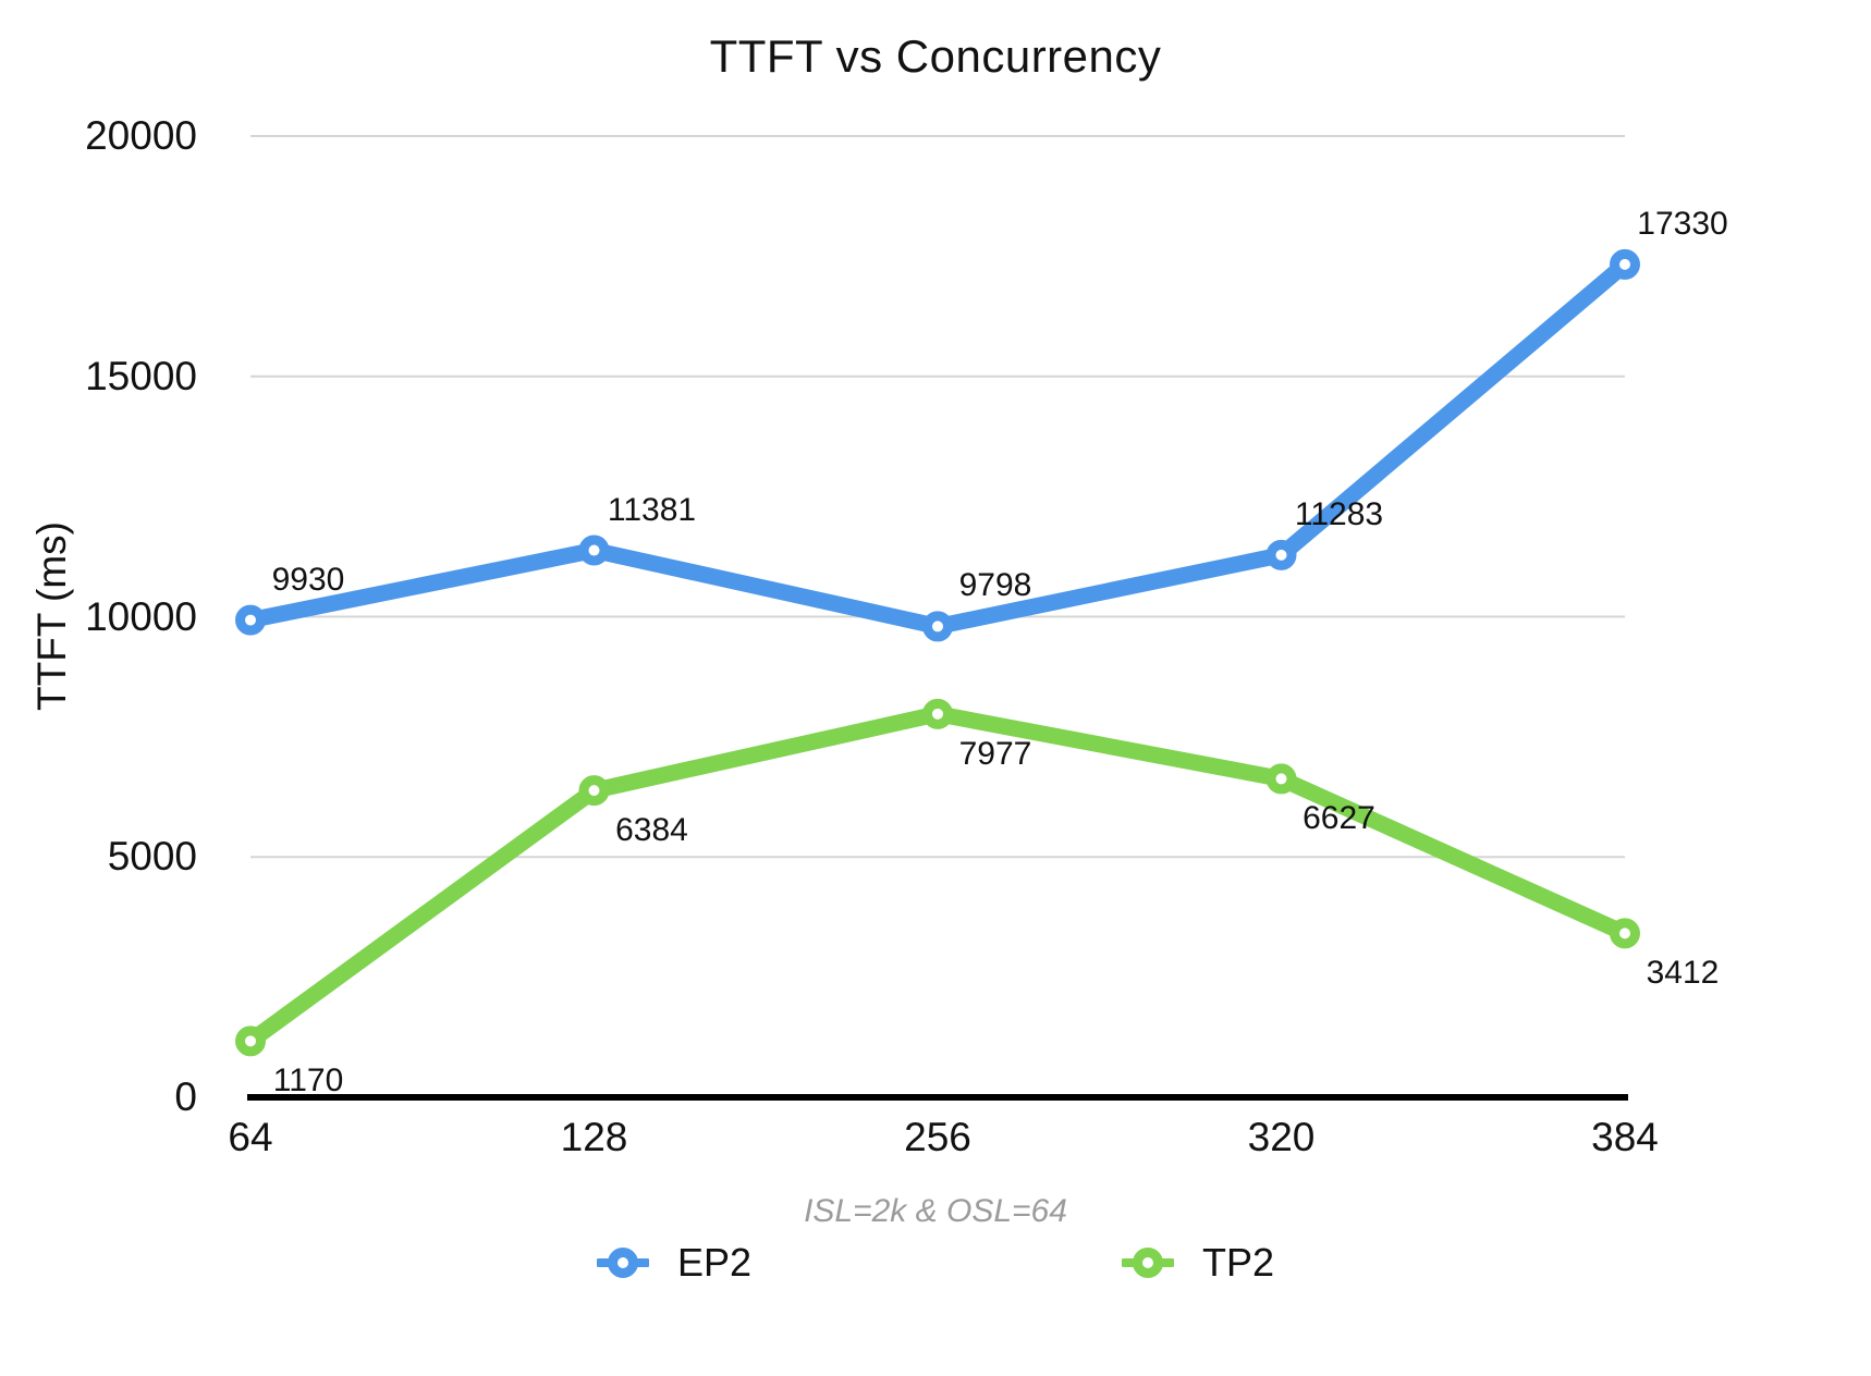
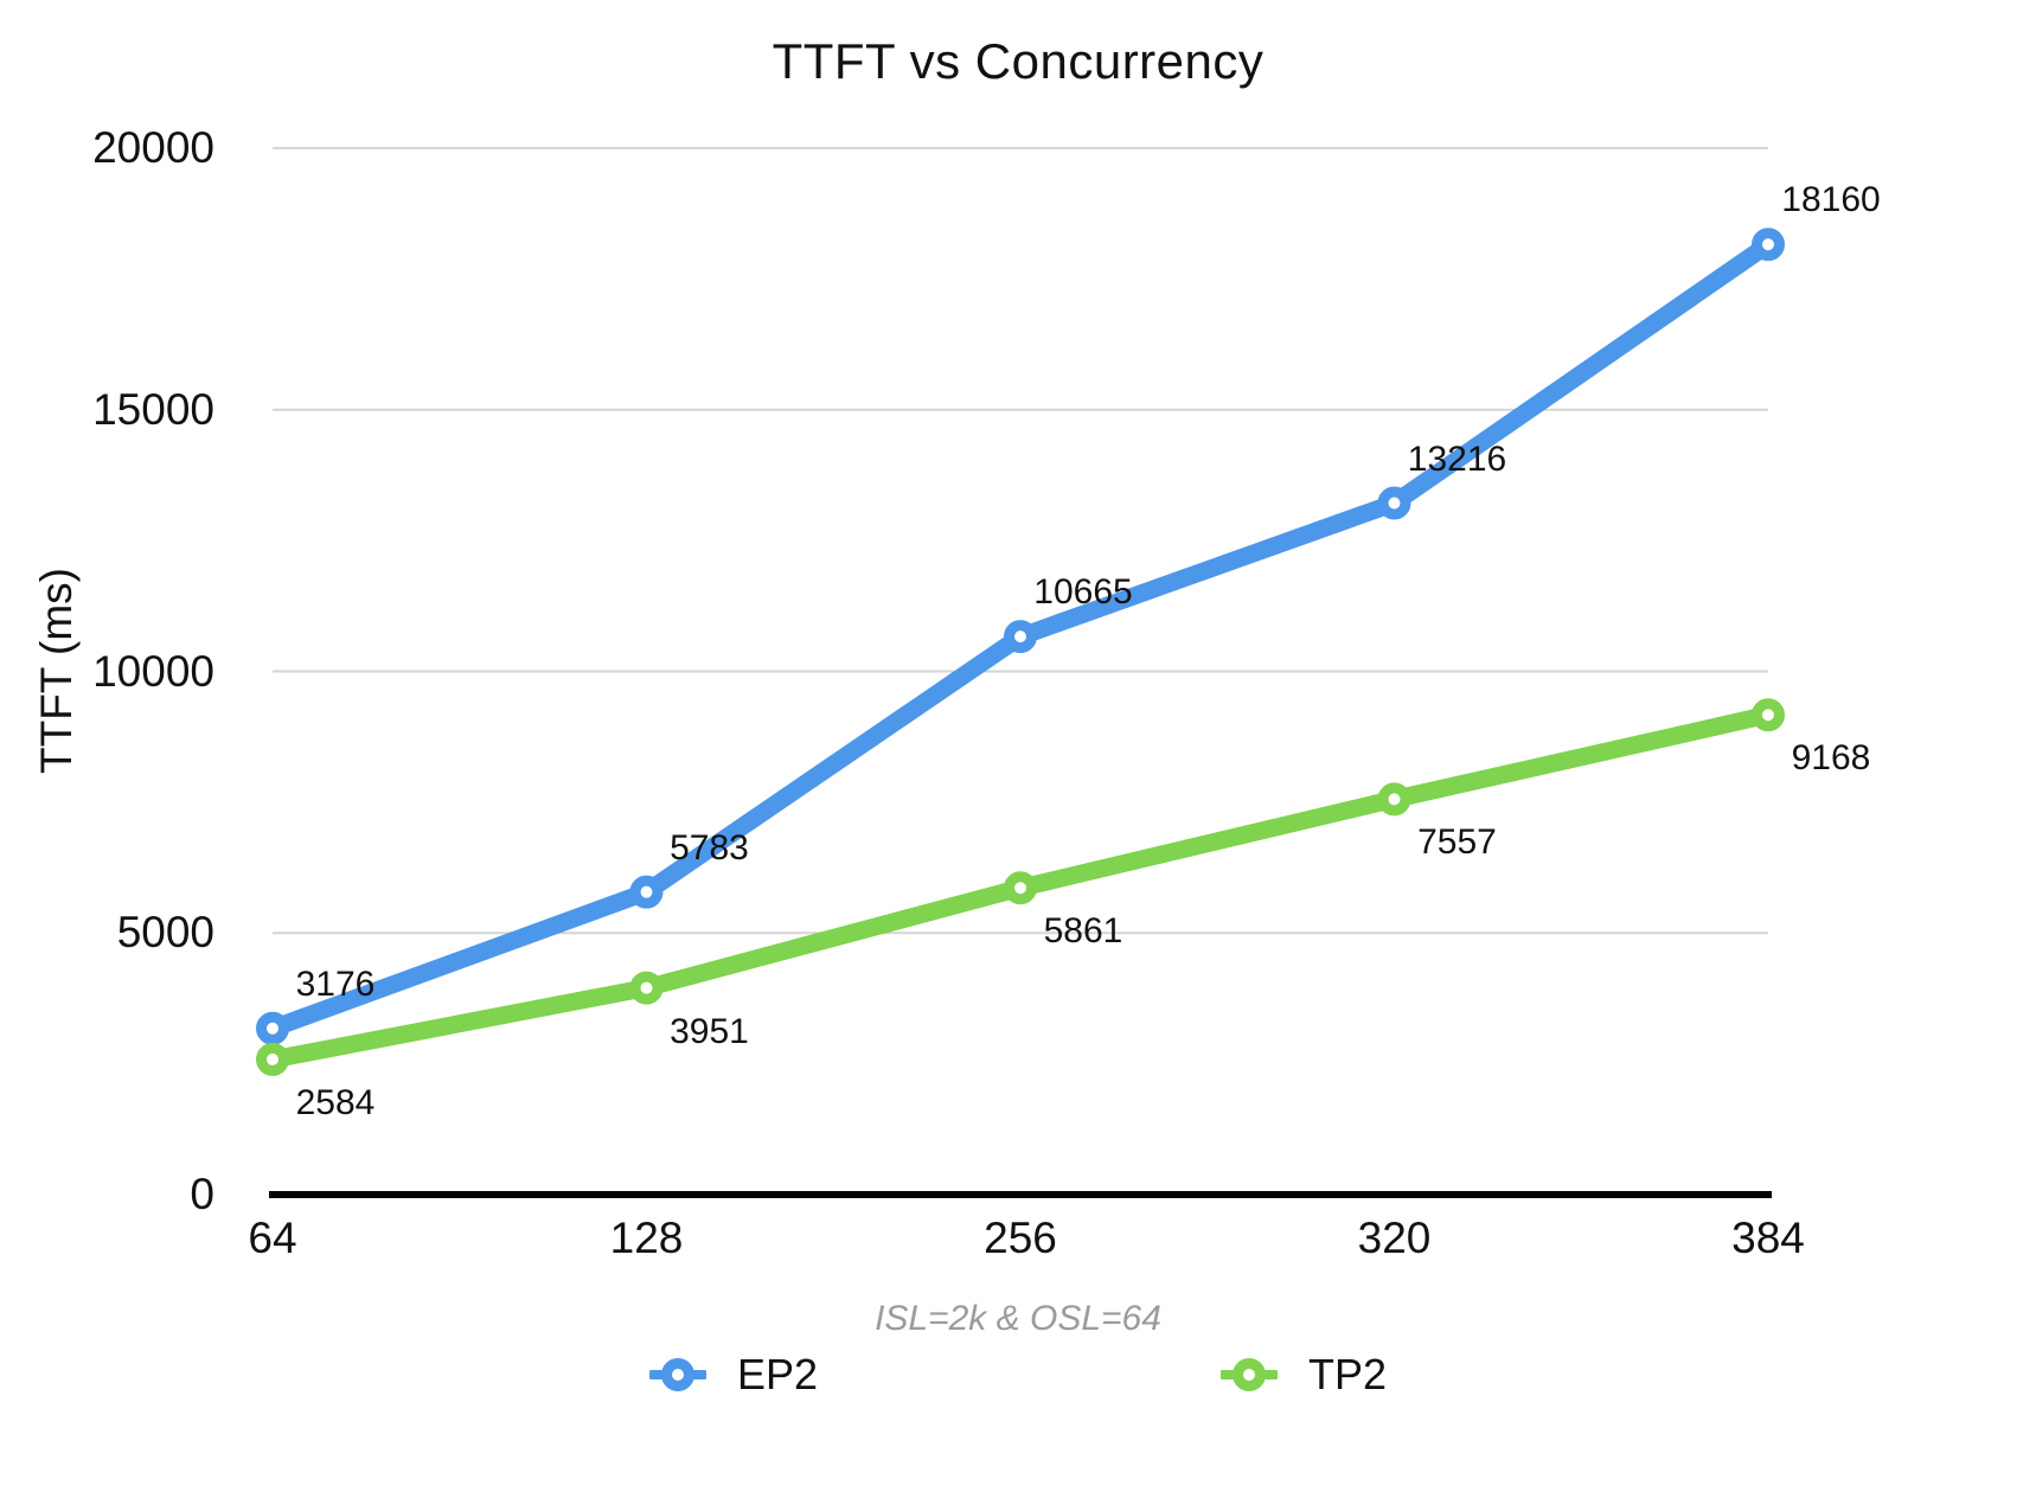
EP2/64: 9930 -> 3176
TP2/64: 1170 -> 2584
EP2/128: 11381 -> 5783
TP2/128: 6384 -> 3951
EP2/256: 9798 -> 10665
TP2/256: 7977 -> 5861
EP2/320: 11283 -> 13216
TP2/320: 6627 -> 7557
EP2/384: 17330 -> 18160
TP2/384: 3412 -> 9168
